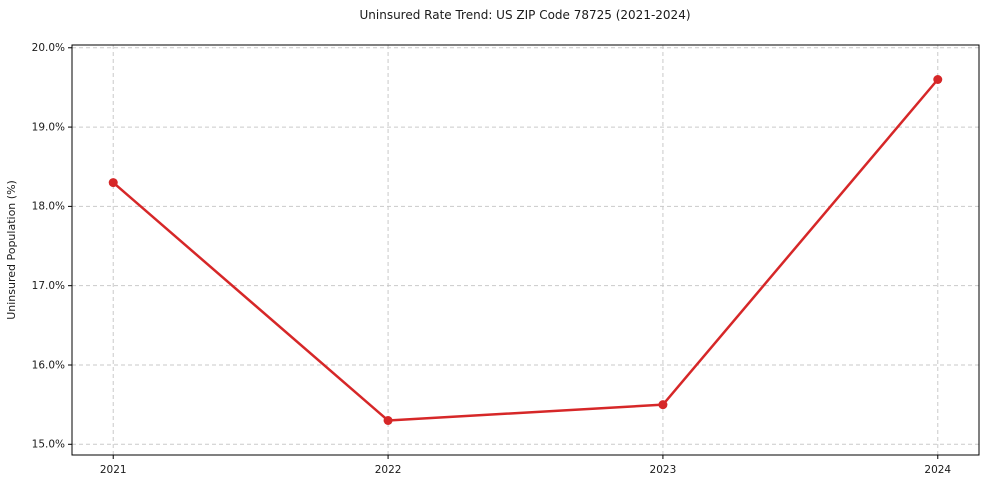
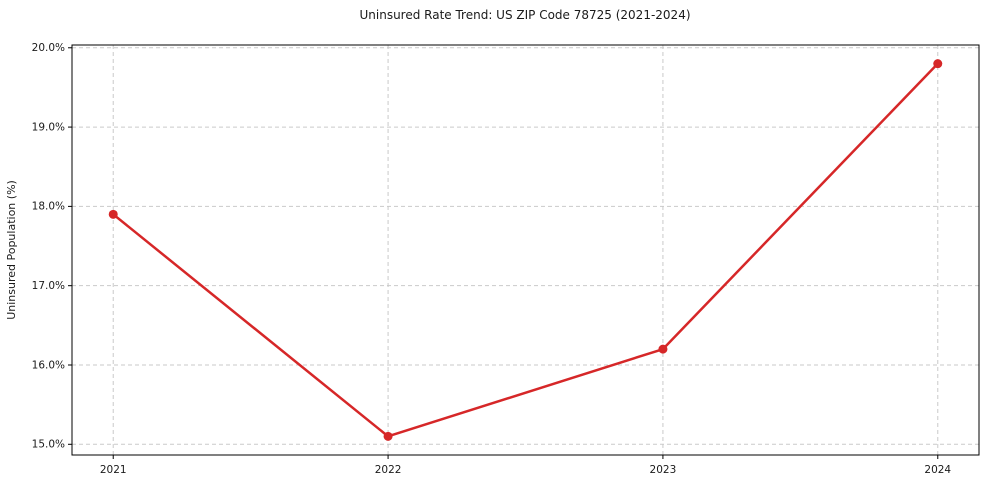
2021: 18.3% -> 17.9%
2022: 15.3% -> 15.1%
2023: 15.5% -> 16.2%
2024: 19.6% -> 19.8%
